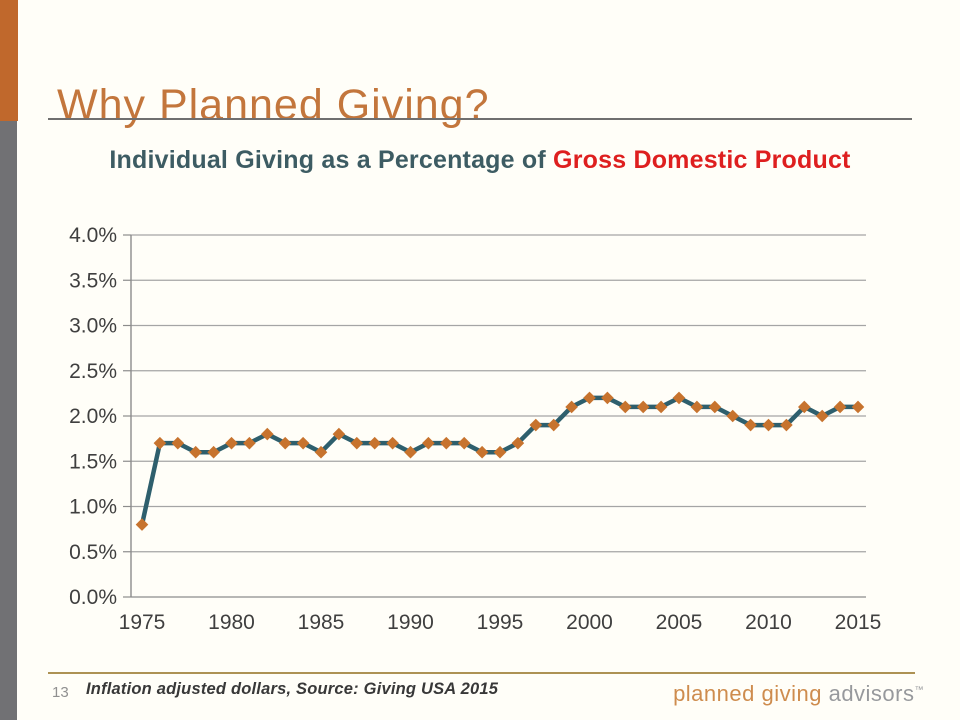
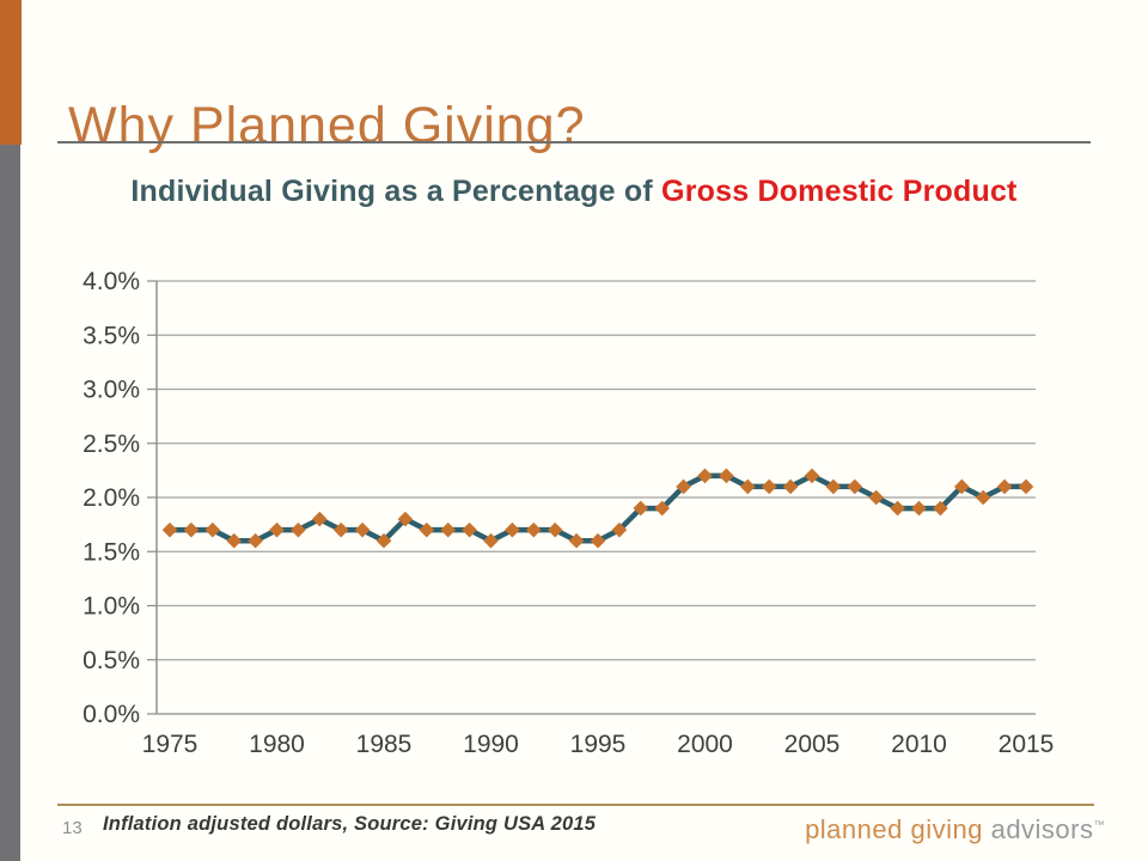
1975: 0.8% -> 1.7%
